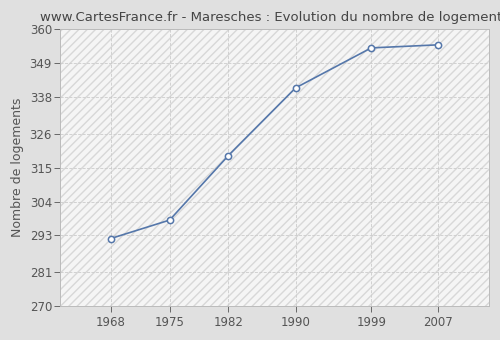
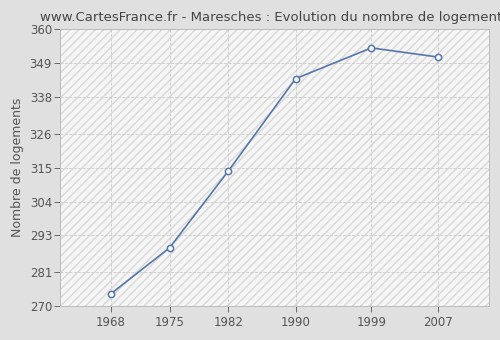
1968: 292 -> 274
1975: 298 -> 289
1982: 319 -> 314
1990: 341 -> 344
2007: 355 -> 351
